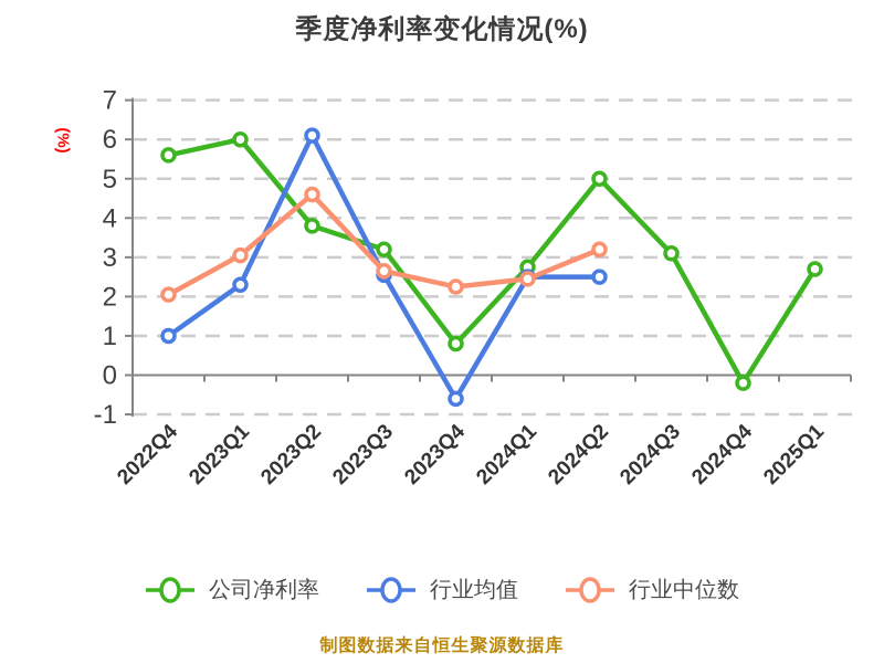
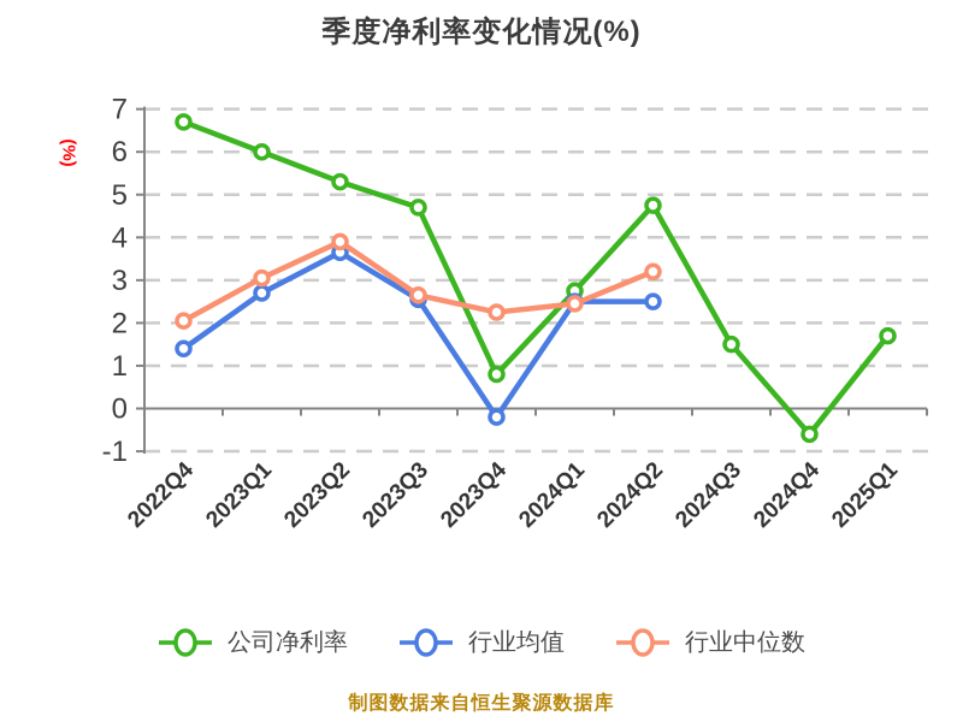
公司净利率/2022Q4: 5.6 -> 6.7
行业均值/2022Q4: 1.0 -> 1.4
行业均值/2023Q1: 2.3 -> 2.7
公司净利率/2023Q2: 3.8 -> 5.3
行业均值/2023Q2: 6.1 -> 3.6
行业中位数/2023Q2: 4.6 -> 3.9
公司净利率/2023Q3: 3.2 -> 4.7
行业均值/2023Q4: -0.6 -> -0.2
公司净利率/2024Q2: 5.0 -> 4.8
公司净利率/2024Q3: 3.1 -> 1.5
公司净利率/2024Q4: -0.2 -> -0.6
公司净利率/2025Q1: 2.7 -> 1.7
